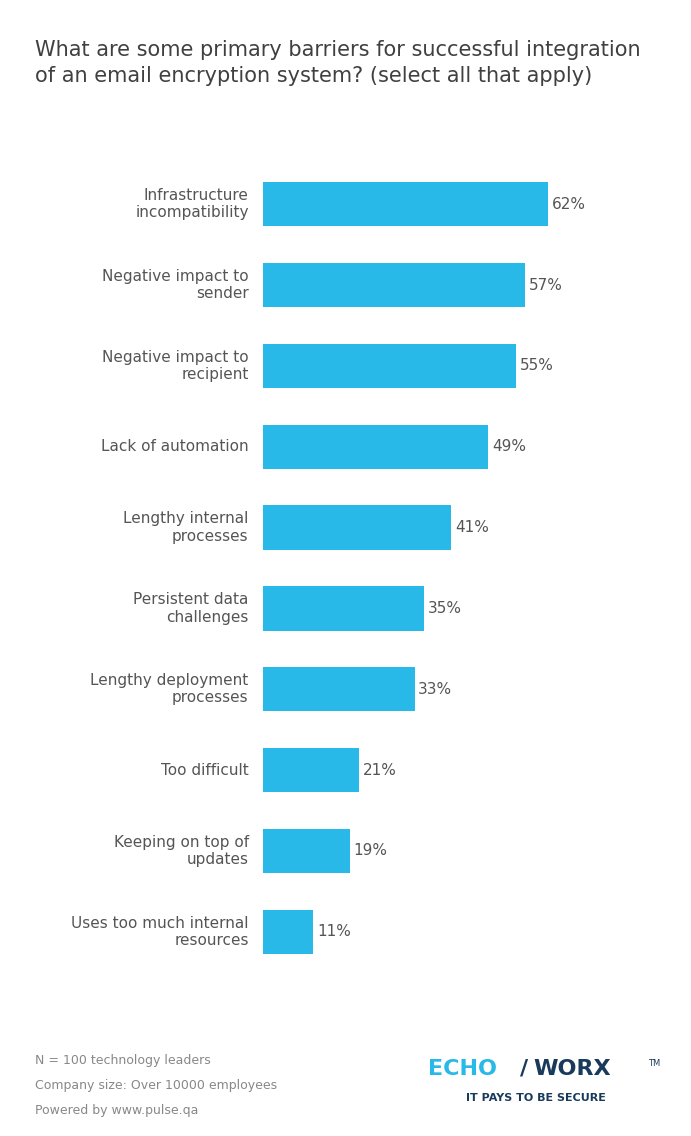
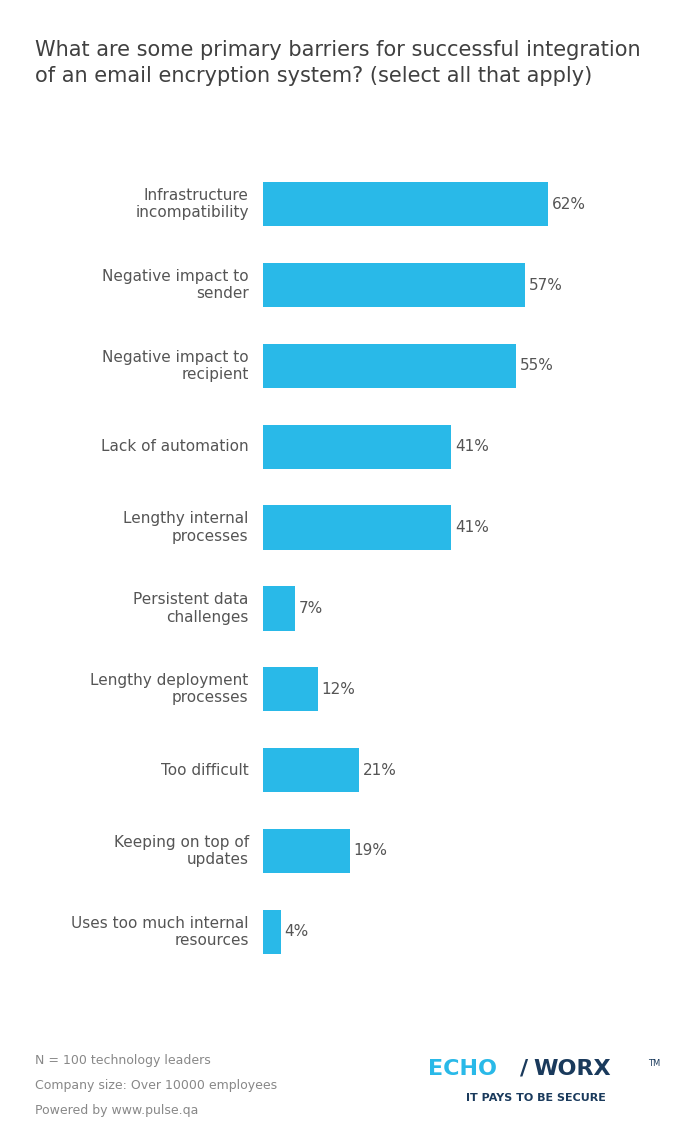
Lack of automation: 49% -> 41%
Persistent data challenges: 35% -> 7%
Lengthy deployment processes: 33% -> 12%
Uses too much internal resources: 11% -> 4%
